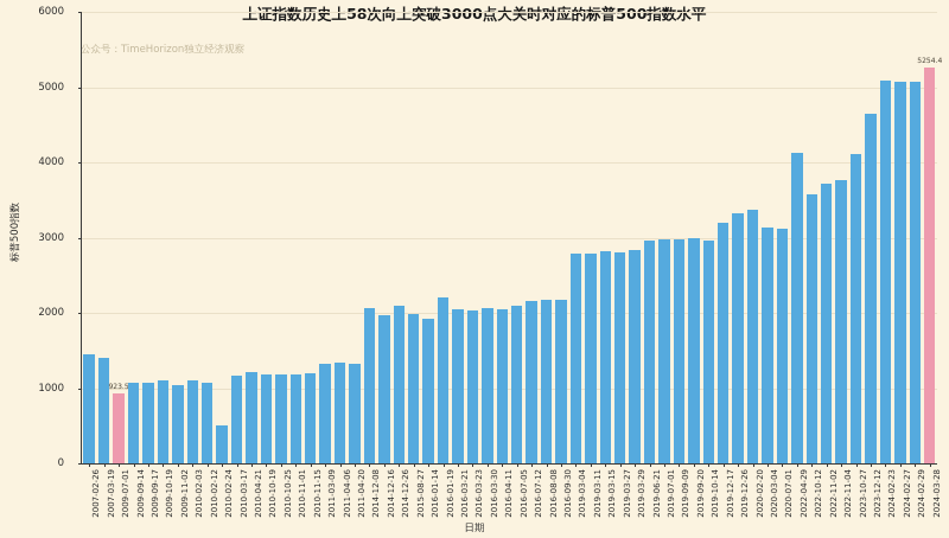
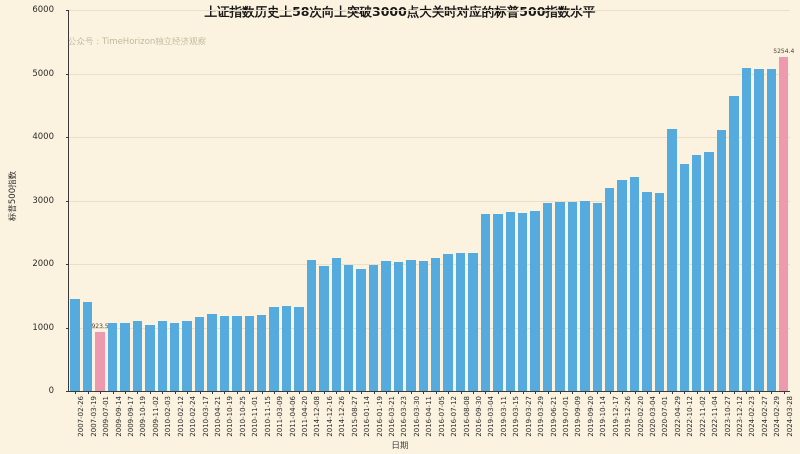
2010-02-24: 500 -> 1100
2016-01-19: 2200 -> 2000
